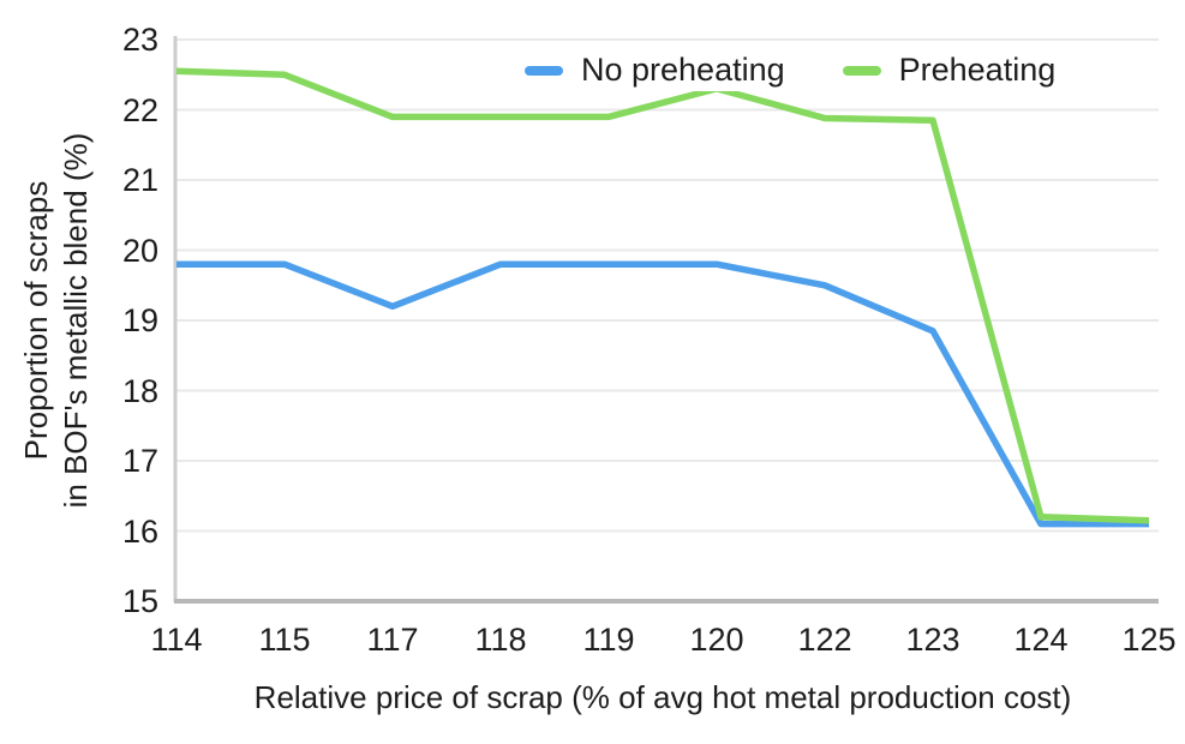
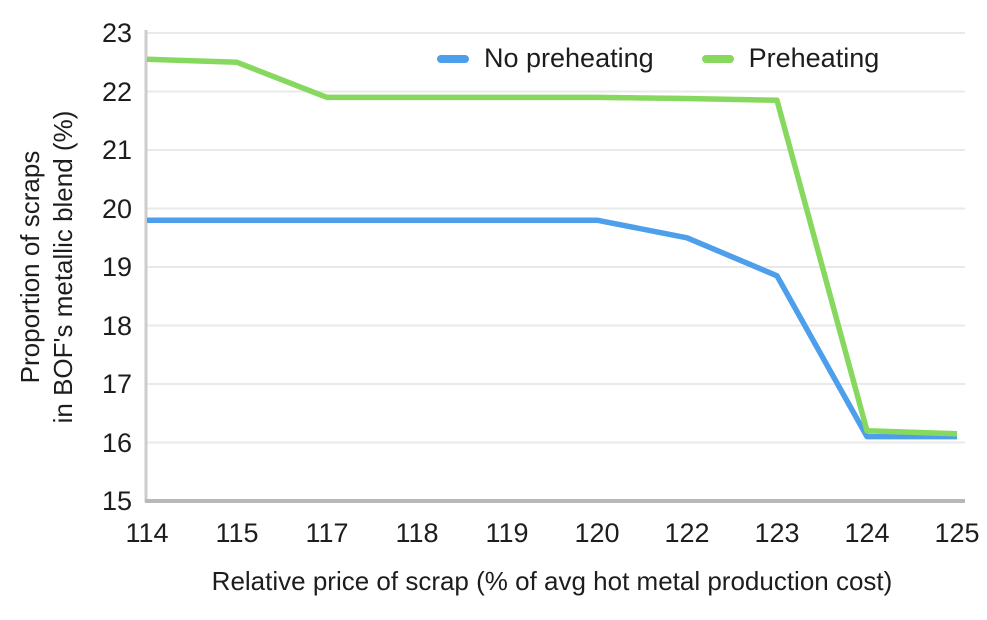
No preheating/117: 19.2 -> 19.8
Preheating/120: 22.3 -> 21.9
